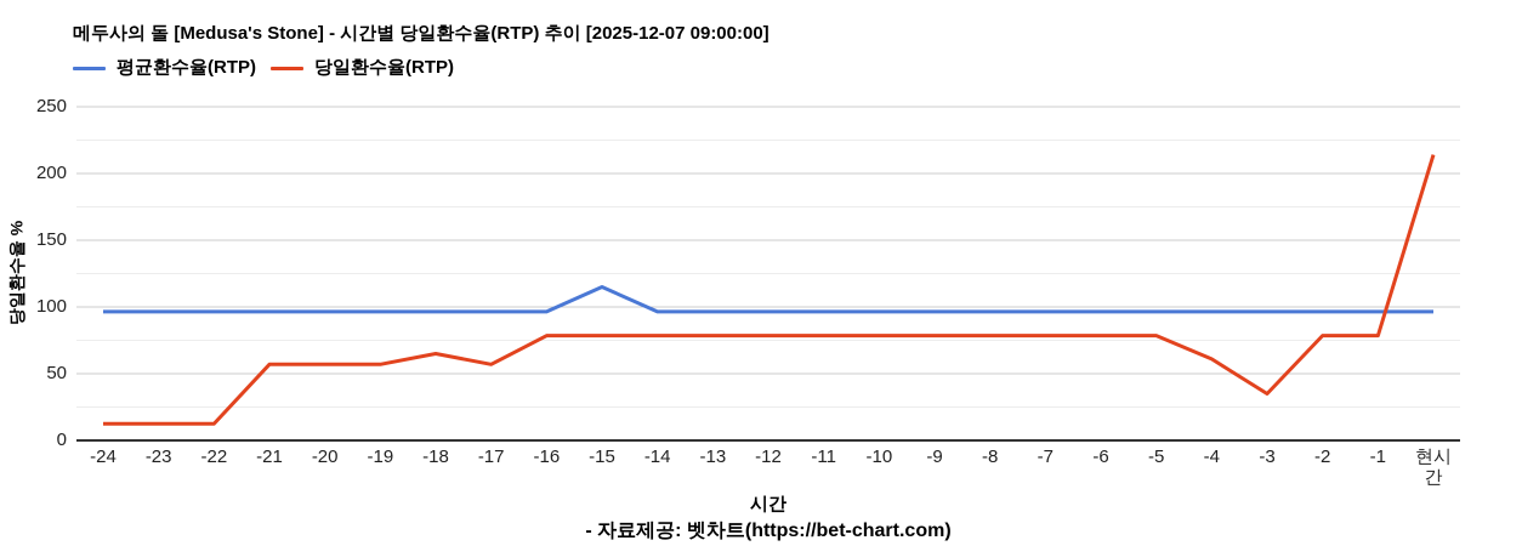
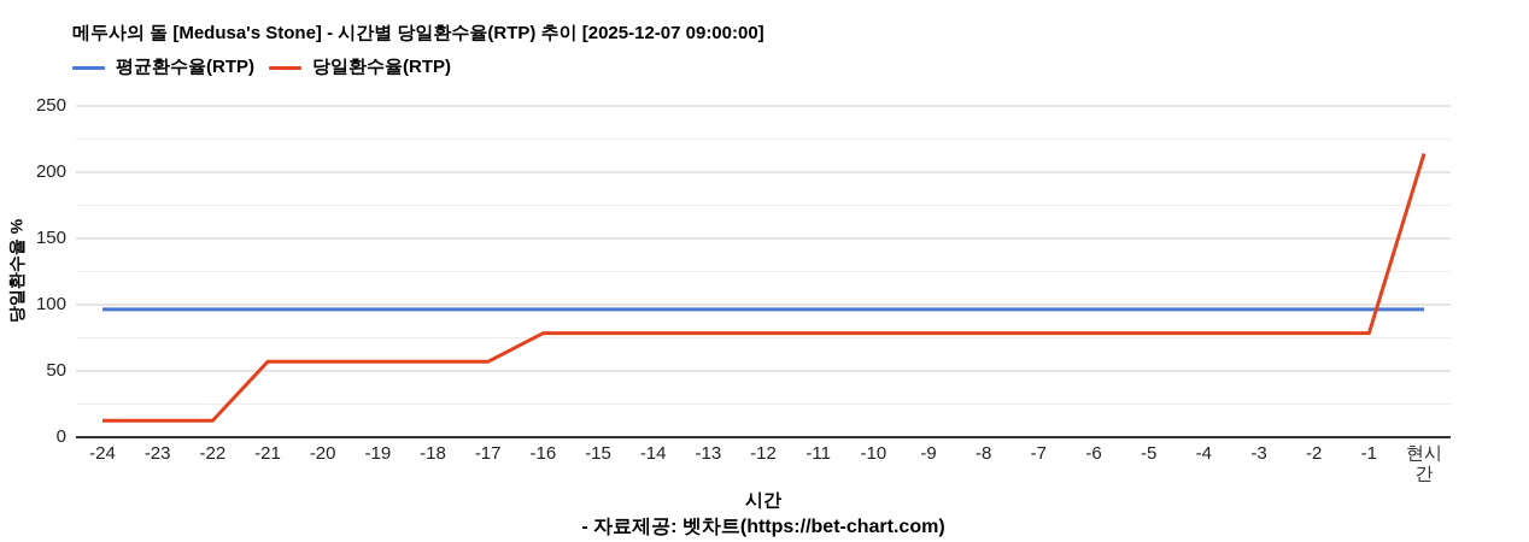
당일환수율(RTP)/-18: 65 -> 57
평균환수율(RTP)/-15: 115 -> 96
당일환수율(RTP)/-4: 61 -> 78
당일환수율(RTP)/-3: 35 -> 78
